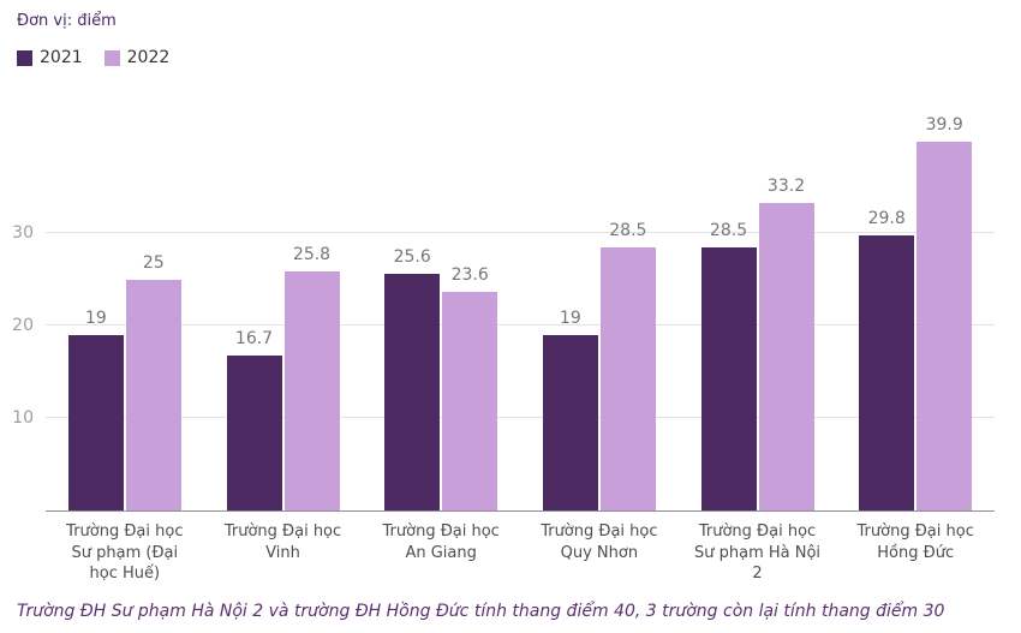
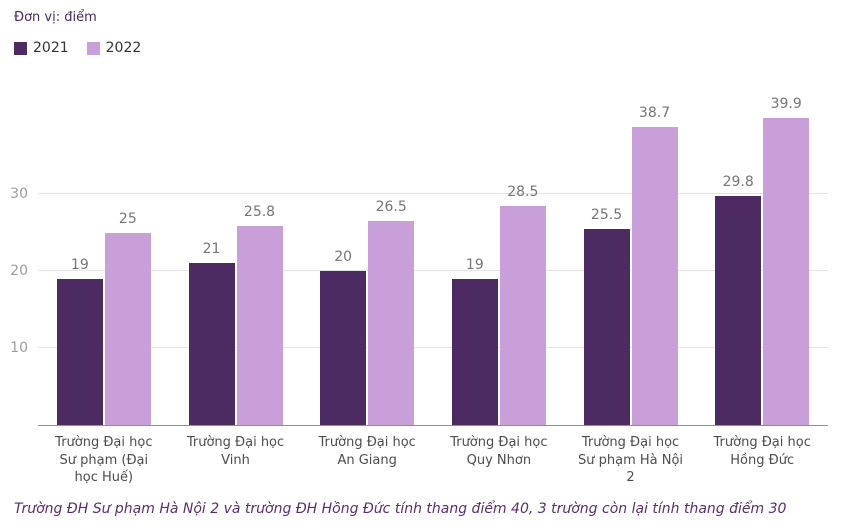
2021/Trường Đại học Vinh: 16.7 -> 21
2021/Trường Đại học An Giang: 25.6 -> 20
2022/Trường Đại học An Giang: 23.6 -> 26.5
2021/Trường Đại học Sư phạm Hà Nội 2: 28.5 -> 25.5
2022/Trường Đại học Sư phạm Hà Nội 2: 33.2 -> 38.7
